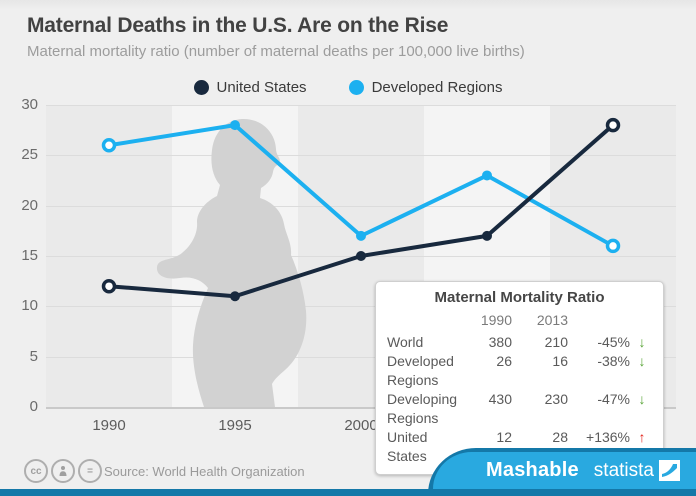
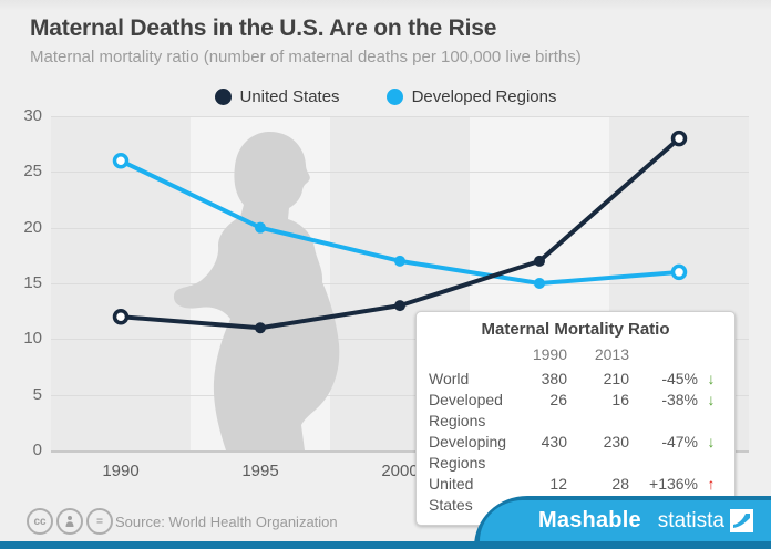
Developed Regions/1995: 28 -> 20
United States/2000: 15 -> 13
Developed Regions/2005: 23 -> 15
